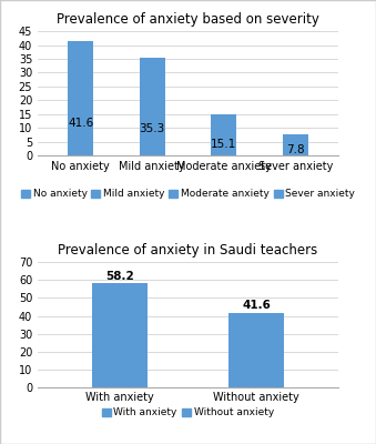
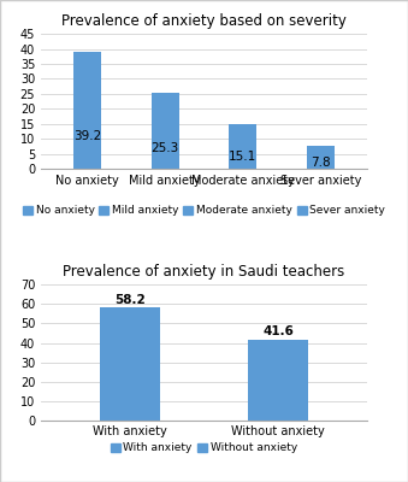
Prevalence of anxiety based on severity/No anxiety: 41.6 -> 39.2
Prevalence of anxiety based on severity/Mild anxiety: 35.3 -> 25.3
